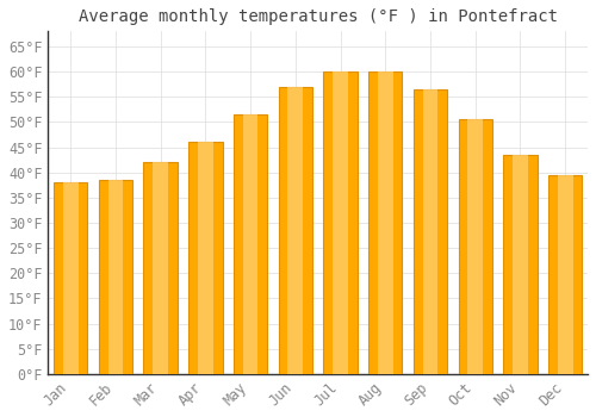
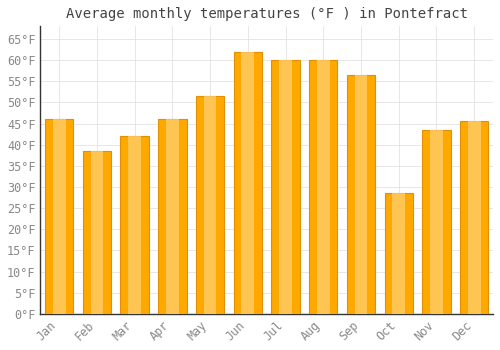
Jan: 38.0°F -> 46.0°F
Jun: 57.0°F -> 62.0°F
Oct: 50.5°F -> 28.5°F
Dec: 39.5°F -> 45.5°F
